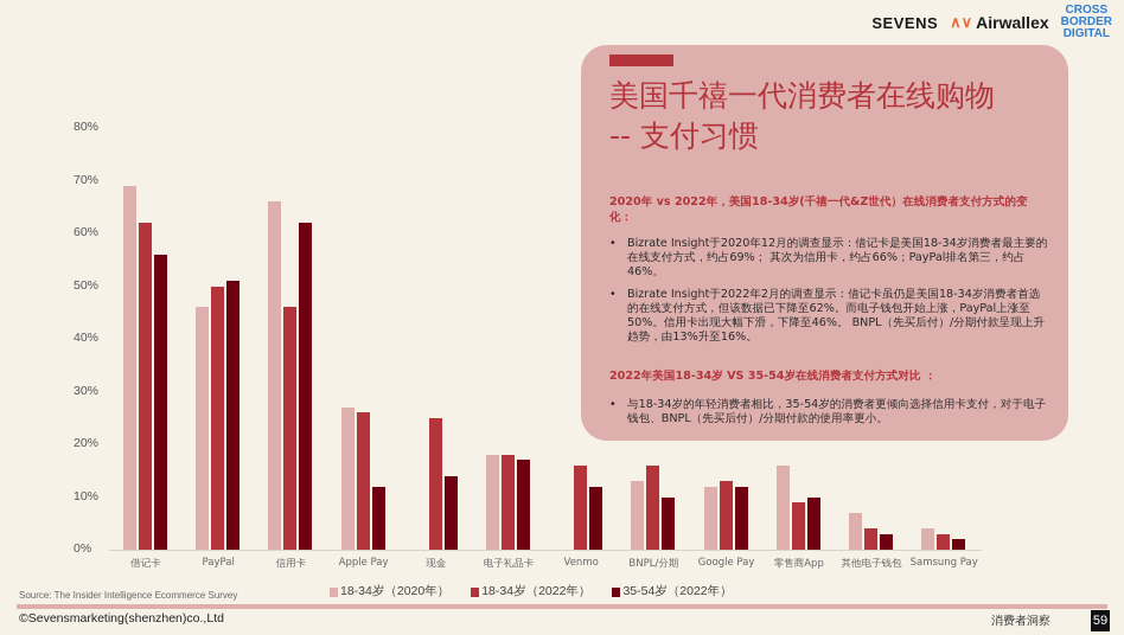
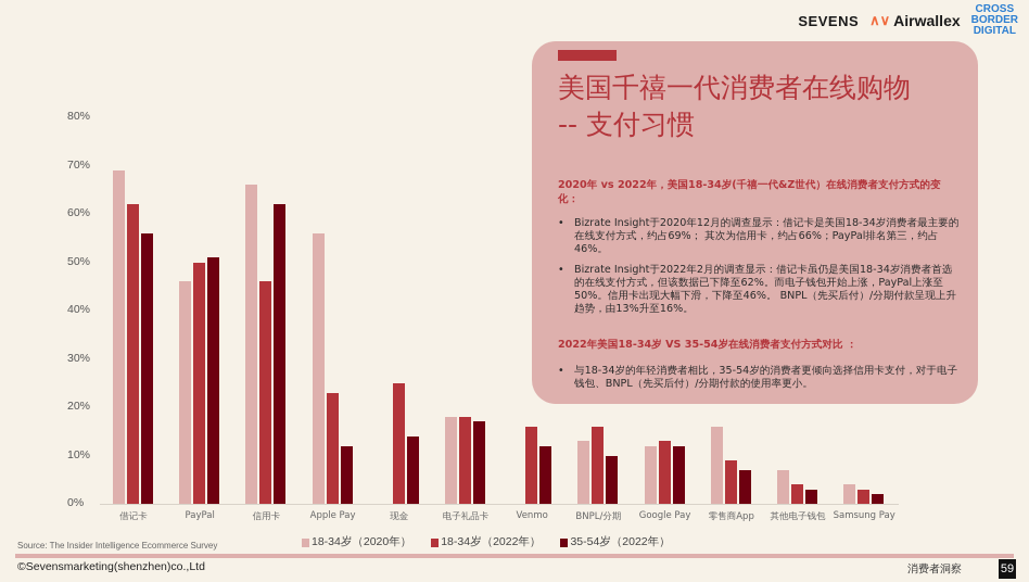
18-34岁（2020年）/Apple Pay: 27% -> 56%
18-34岁（2022年）/Apple Pay: 26% -> 23%
35-54岁（2022年）/零售商App: 10% -> 7%
